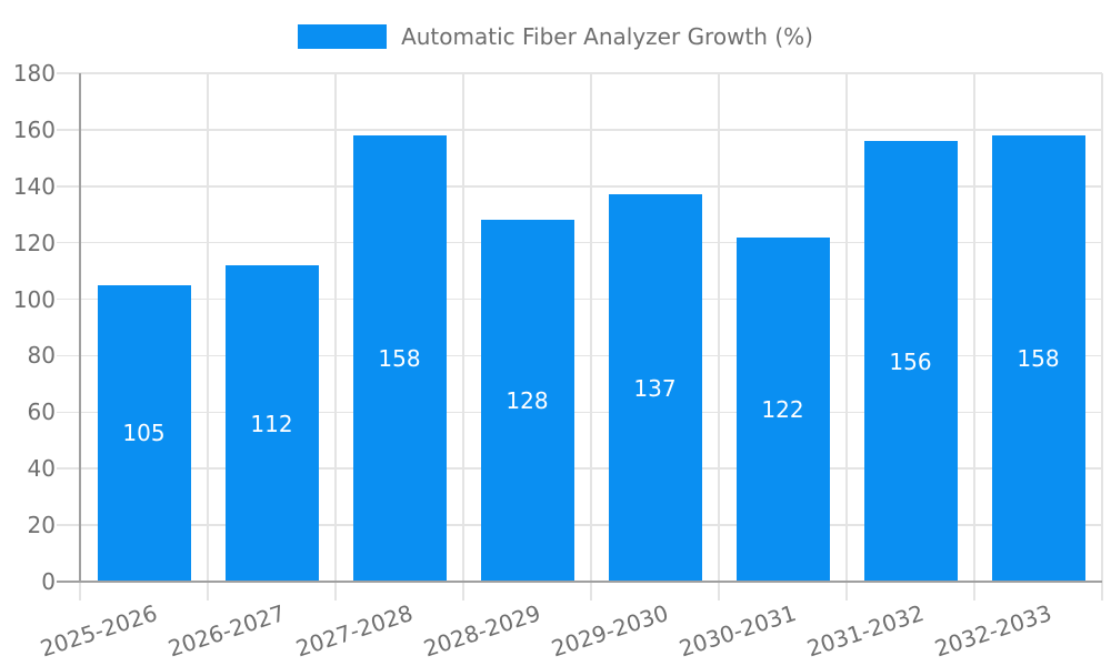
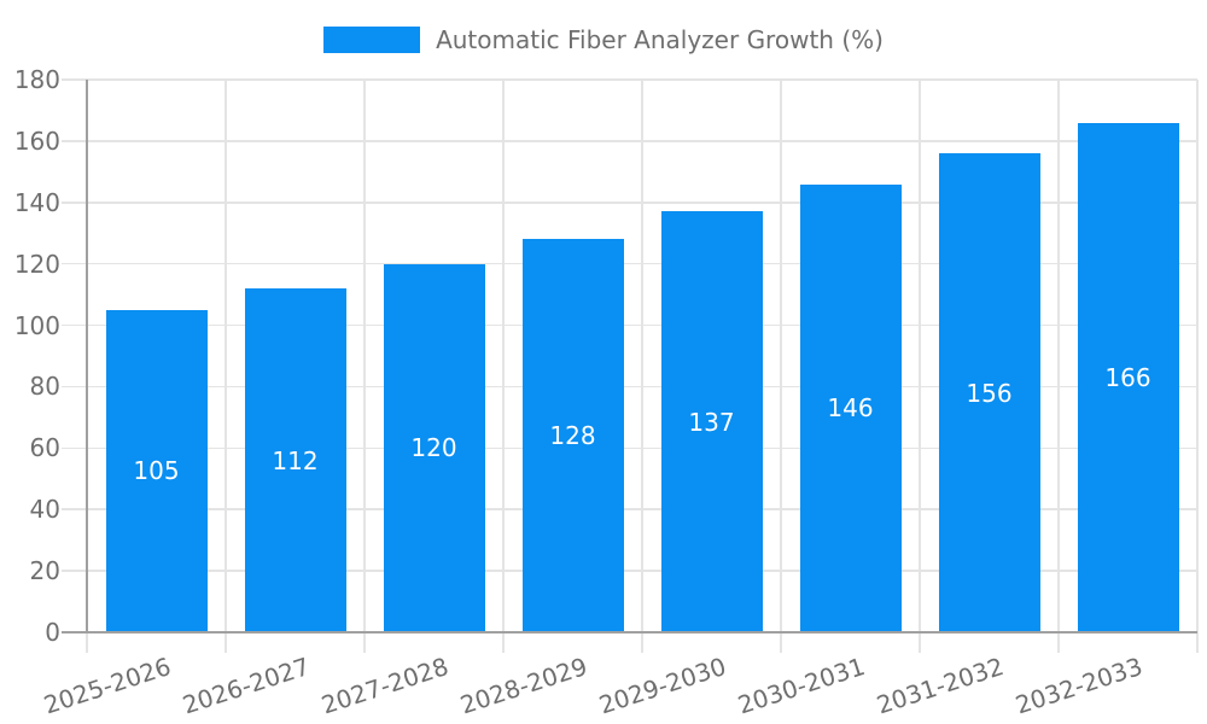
2027-2028: 158 -> 120
2030-2031: 122 -> 146
2032-2033: 158 -> 166
